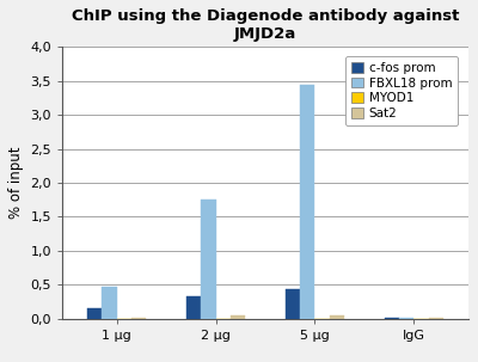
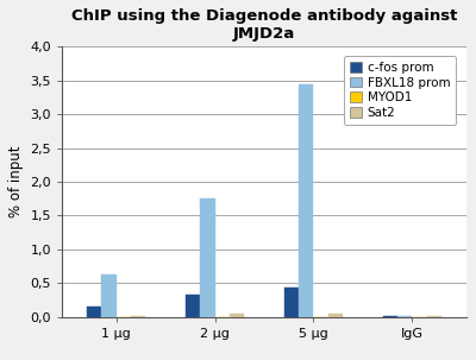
FBXL18 prom/1 μg: 0,47 -> 0,62
